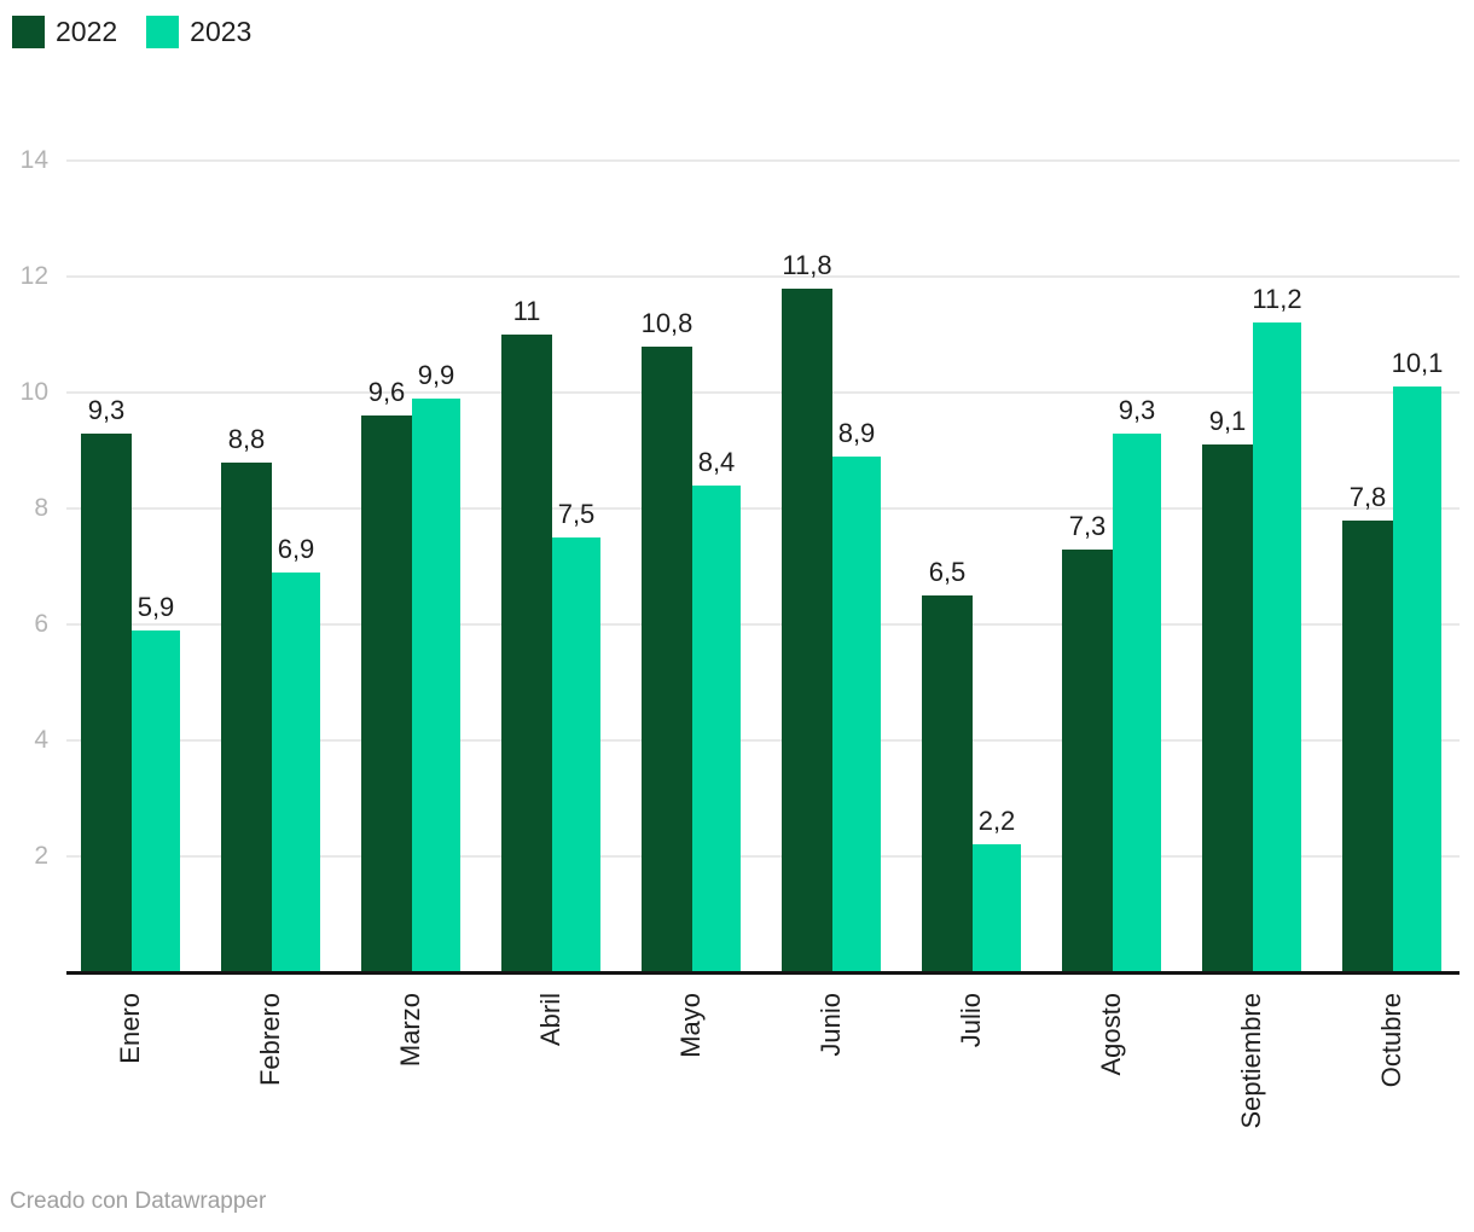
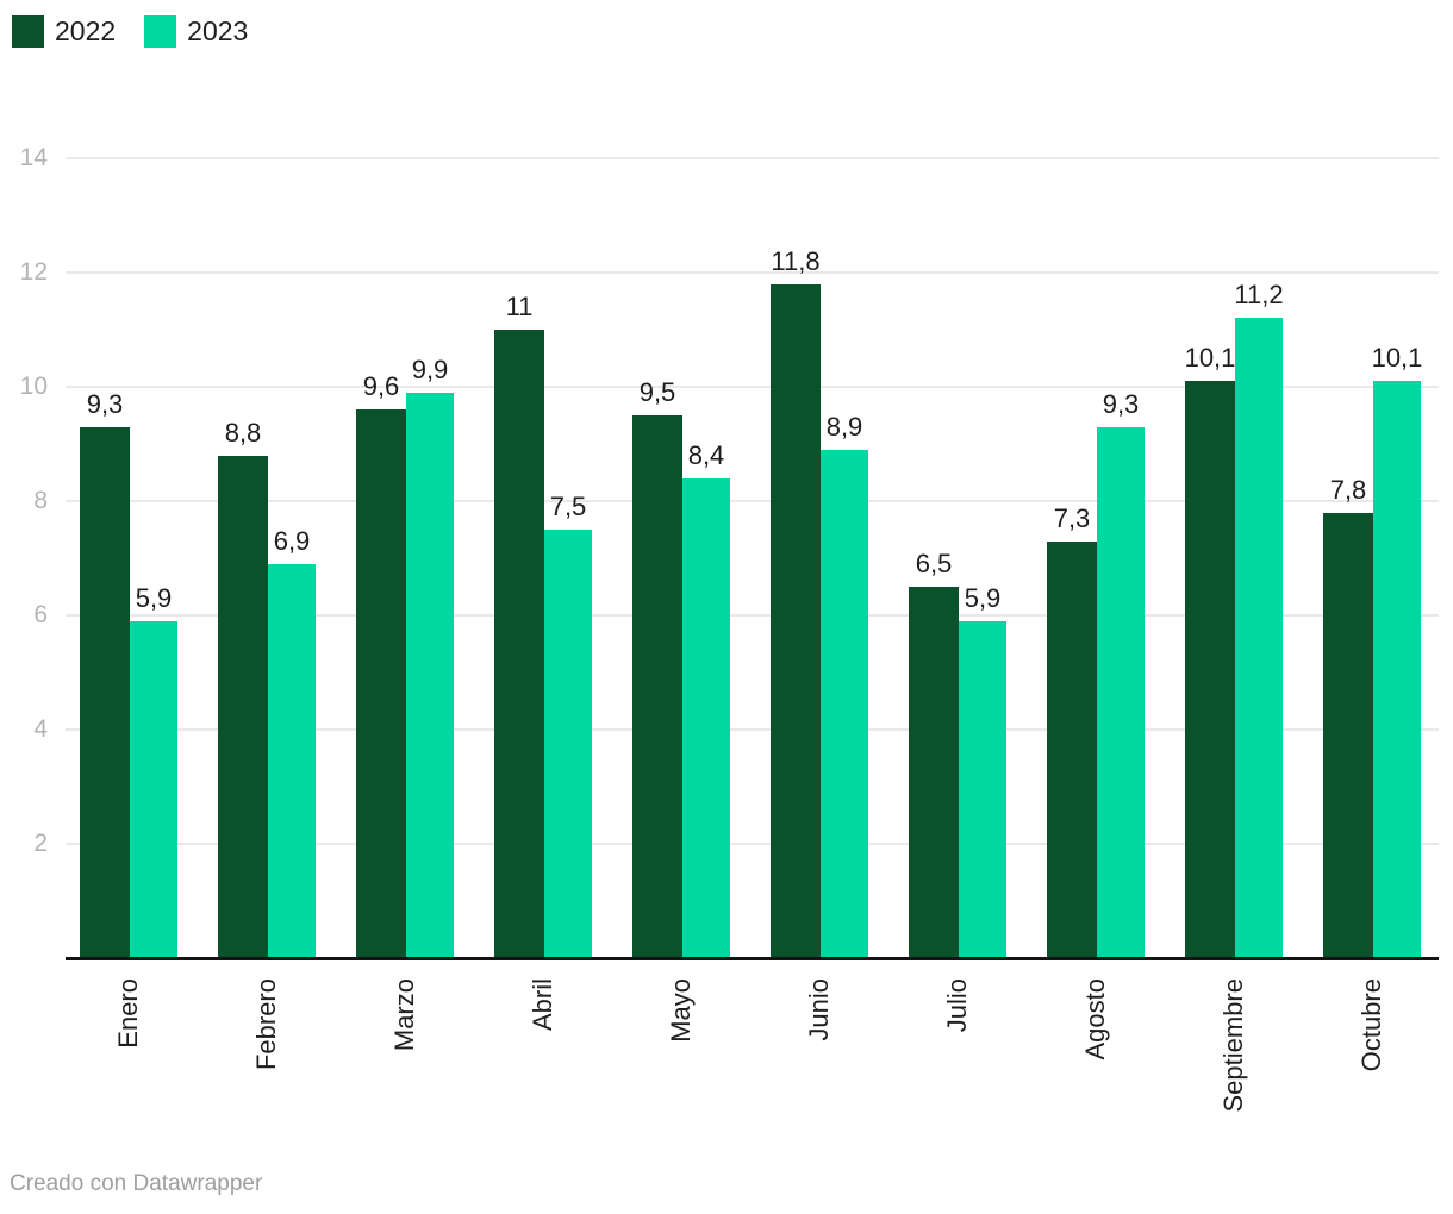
2022/Mayo: 10,8 -> 9,5
2023/Julio: 2,2 -> 5,9
2022/Septiembre: 9,1 -> 10,1
